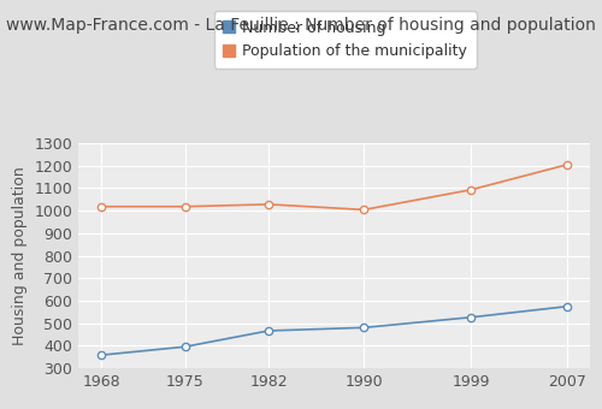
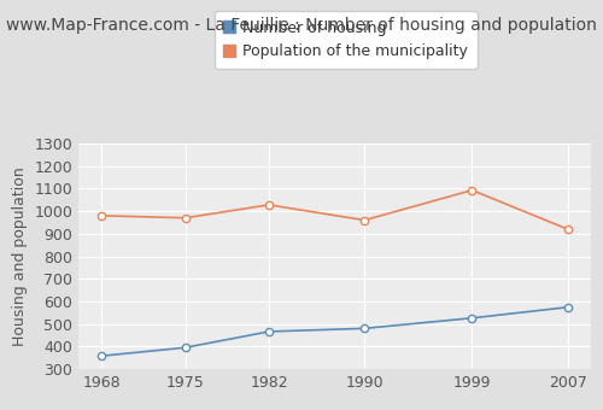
Population of the municipality/1968: 1020 -> 980
Population of the municipality/1975: 1020 -> 970
Population of the municipality/1990: 1000 -> 960
Population of the municipality/2007: 1200 -> 920
